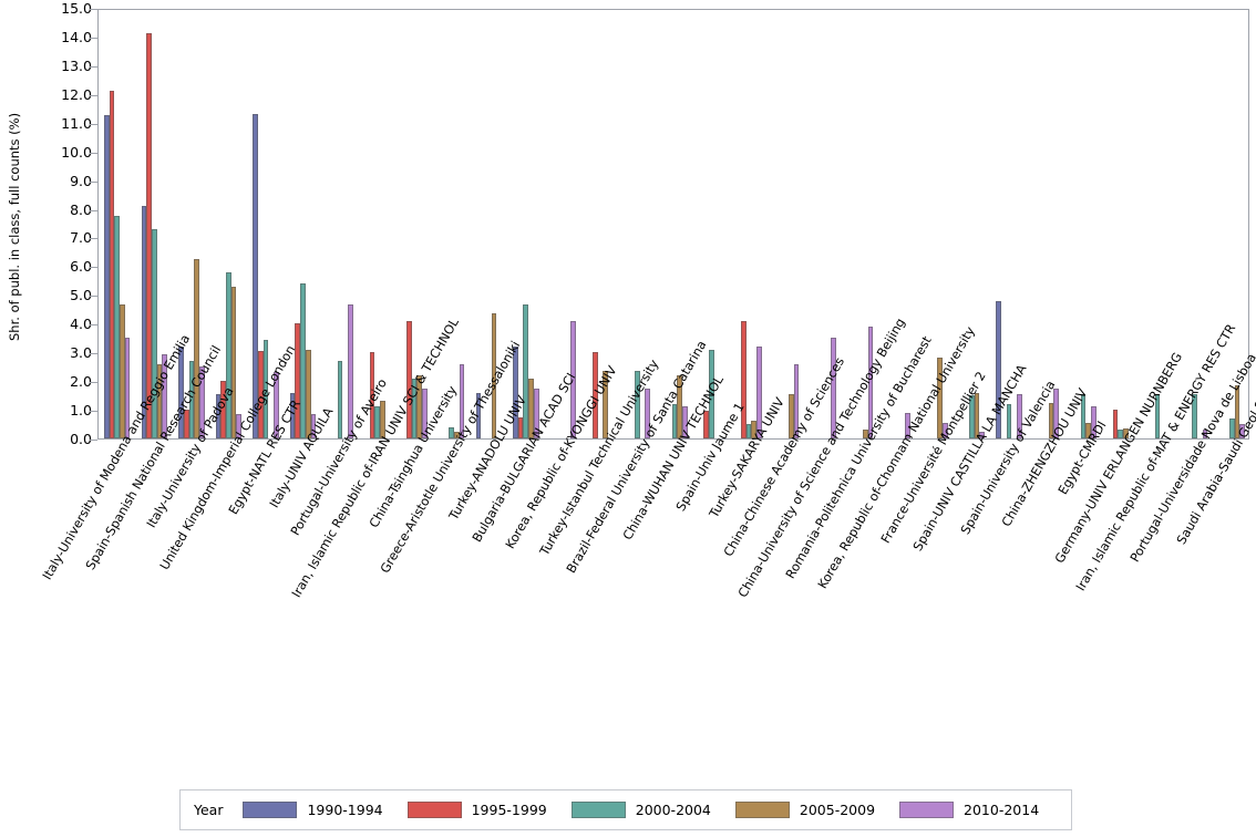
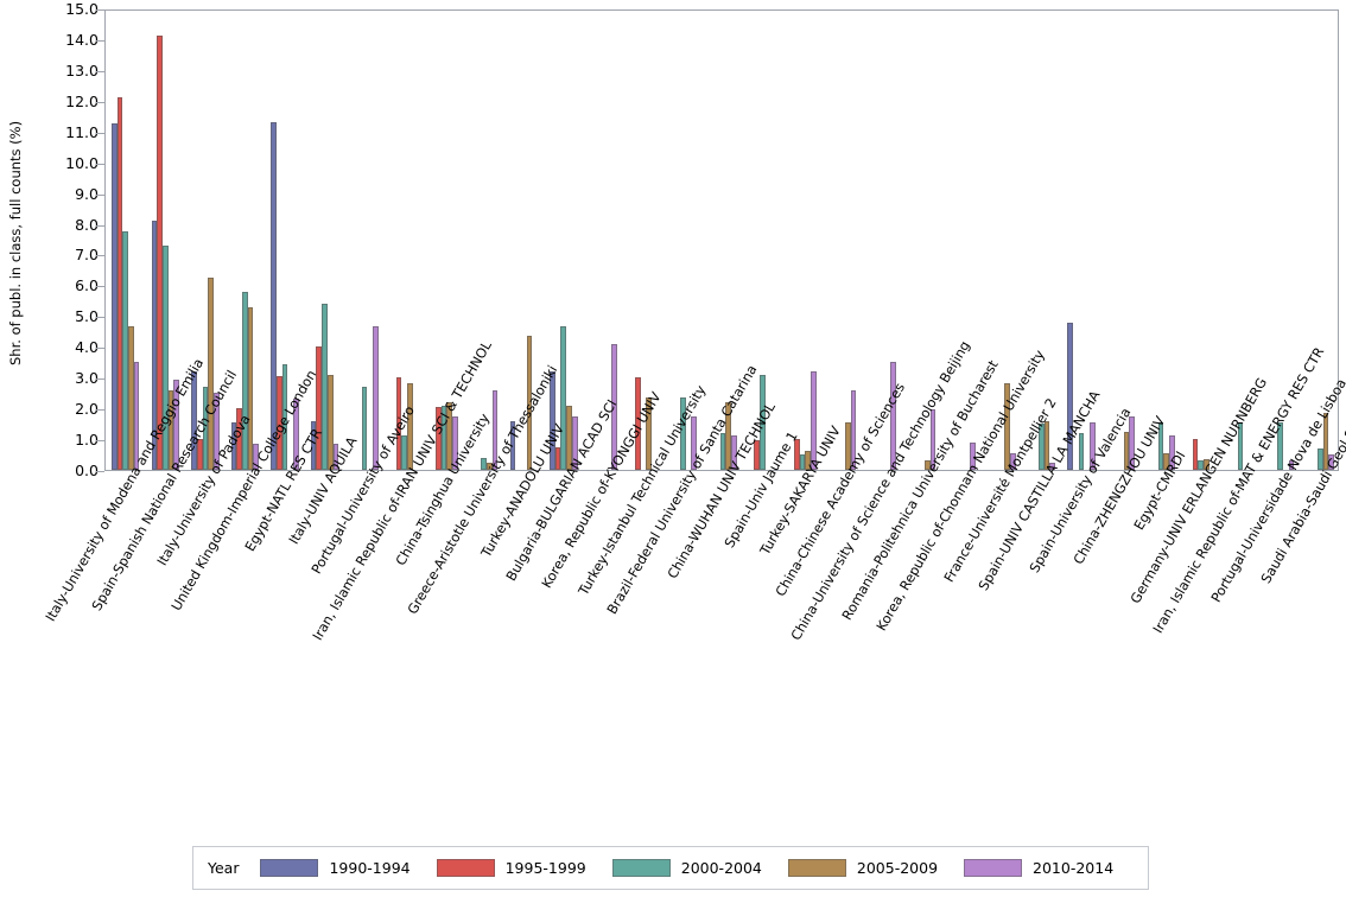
2005-2009/Iran, Islamic Republic of-IRAN UNIV SCI & TECHNOL: 1.3 -> 2.8
1995-1999/China-Tsinghua University: 4.1 -> 2.0
1995-1999/Turkey-SAKARYA UNIV: 4.1 -> 1.0
2010-2014/Romania-Politehnica University of Bucharest: 3.9 -> 1.9
